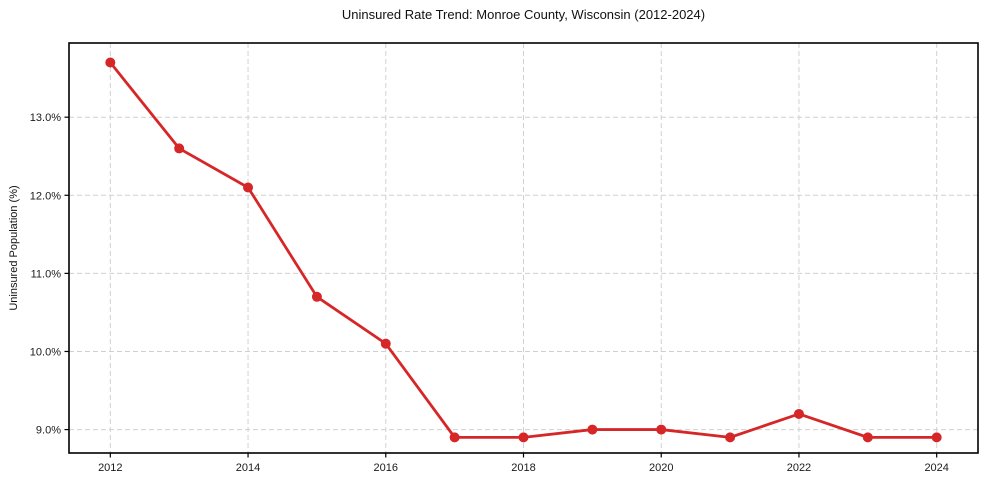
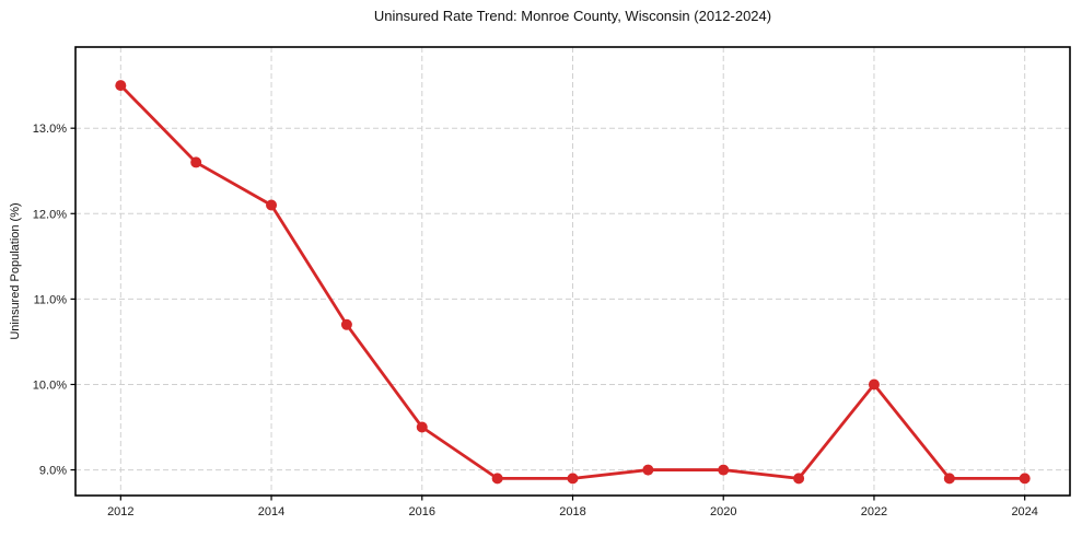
2012: 13.7% -> 13.5%
2016: 10.1% -> 9.5%
2022: 9.2% -> 10.0%
